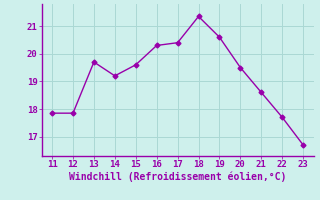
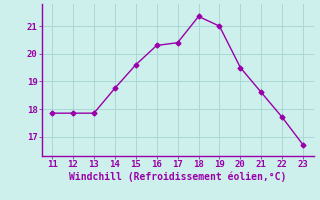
13: 19.70 -> 17.85
14: 19.20 -> 18.75
19: 20.60 -> 21.00
